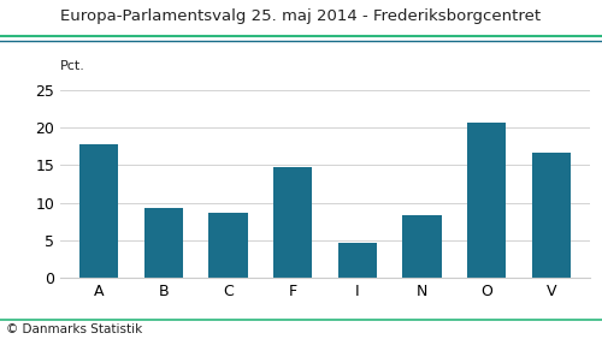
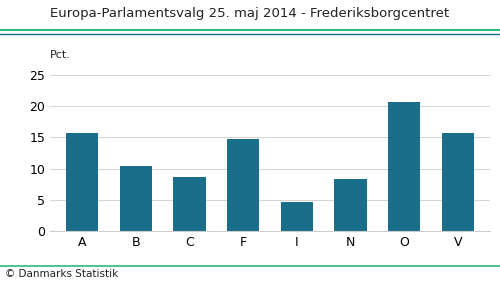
A: 17.8 -> 15.6
B: 9.3 -> 10.4
V: 16.7 -> 15.6
